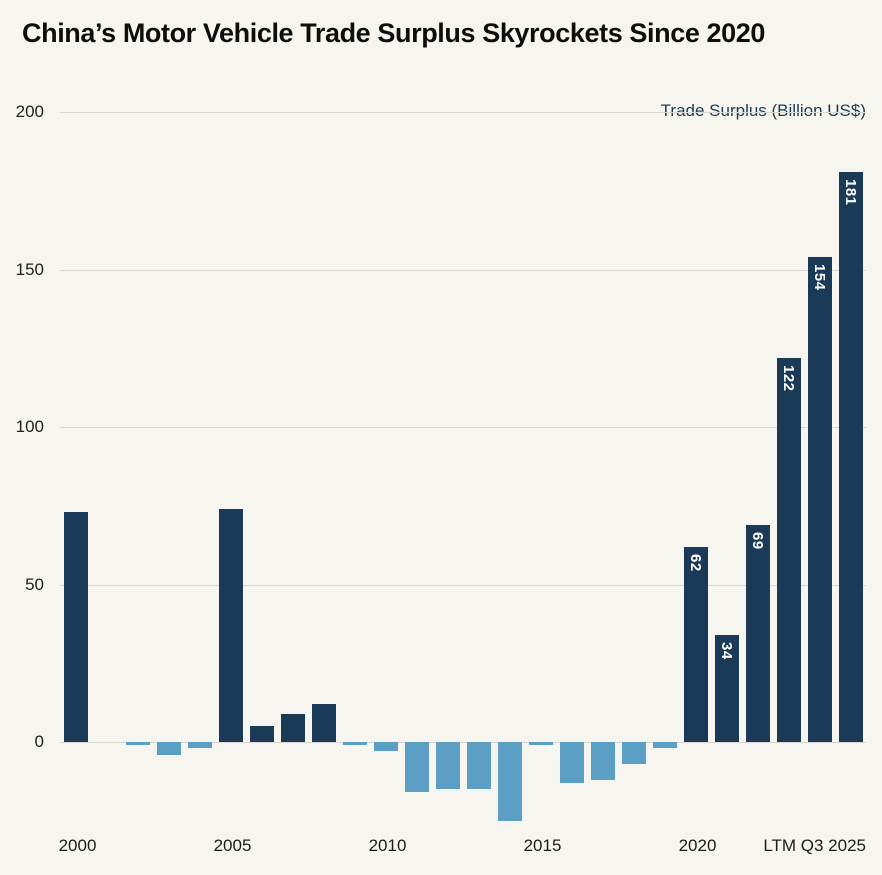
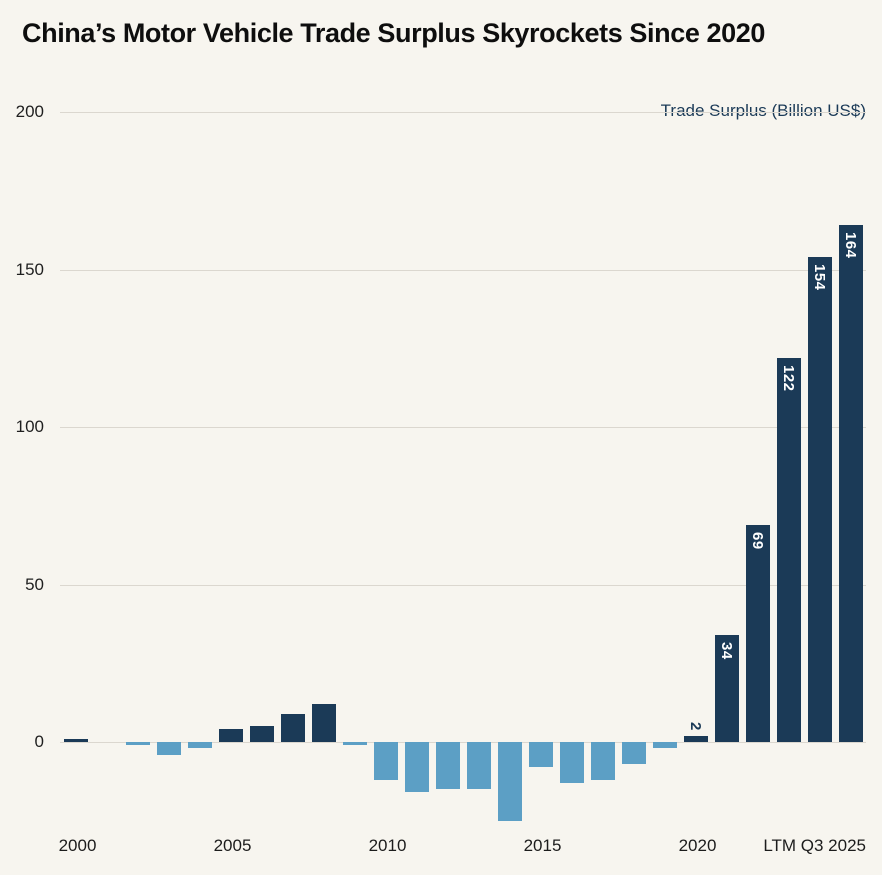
2000: 73 -> 1
2005: 74 -> 4
2010: -3 -> -12
2015: -1 -> -8
2020: 62 -> 2
LTM Q3 2025: 181 -> 164
